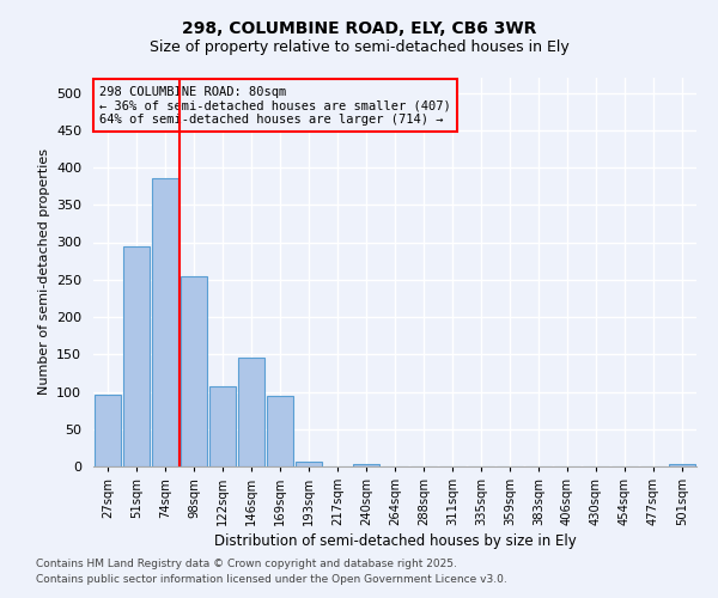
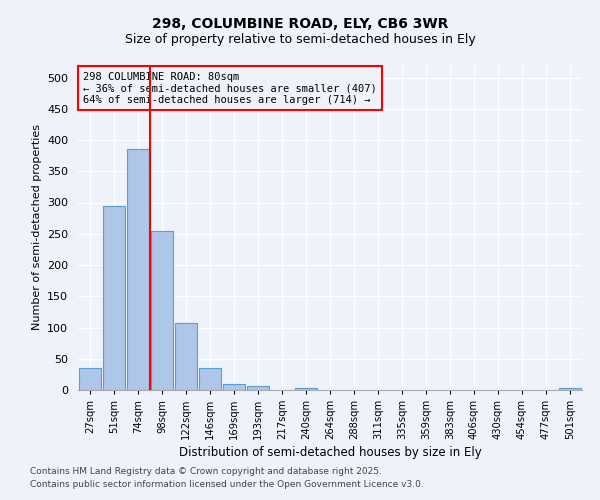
27sqm: 96 -> 35
146sqm: 146 -> 35
169sqm: 94 -> 10
